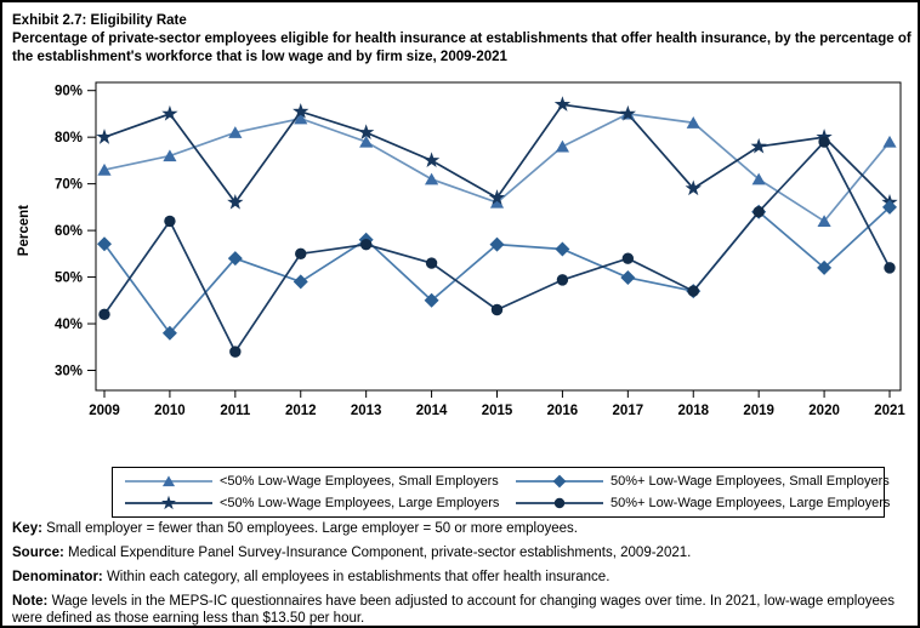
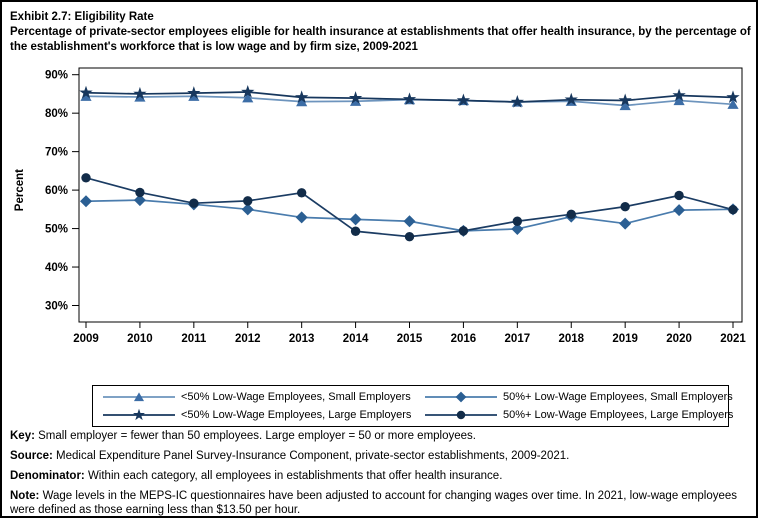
<50% Low-Wage Employees, Small Employers/2009: 73% -> 84%
<50% Low-Wage Employees, Large Employers/2009: 80% -> 85%
50%+ Low-Wage Employees, Large Employers/2009: 42% -> 63%
<50% Low-Wage Employees, Small Employers/2010: 76% -> 84%
50%+ Low-Wage Employees, Small Employers/2010: 38% -> 57%
50%+ Low-Wage Employees, Large Employers/2010: 62% -> 59%
<50% Low-Wage Employees, Small Employers/2011: 81% -> 84%
<50% Low-Wage Employees, Large Employers/2011: 66% -> 85%
50%+ Low-Wage Employees, Small Employers/2011: 54% -> 56%
50%+ Low-Wage Employees, Large Employers/2011: 34% -> 57%
50%+ Low-Wage Employees, Small Employers/2012: 49% -> 55%
50%+ Low-Wage Employees, Large Employers/2012: 55% -> 57%
<50% Low-Wage Employees, Small Employers/2013: 79% -> 83%
<50% Low-Wage Employees, Large Employers/2013: 81% -> 84%
50%+ Low-Wage Employees, Small Employers/2013: 58% -> 53%
50%+ Low-Wage Employees, Large Employers/2013: 57% -> 59%
<50% Low-Wage Employees, Small Employers/2014: 71% -> 83%
<50% Low-Wage Employees, Large Employers/2014: 75% -> 84%
50%+ Low-Wage Employees, Small Employers/2014: 45% -> 52%
50%+ Low-Wage Employees, Large Employers/2014: 53% -> 49%
<50% Low-Wage Employees, Small Employers/2015: 66% -> 84%
<50% Low-Wage Employees, Large Employers/2015: 67% -> 84%
50%+ Low-Wage Employees, Small Employers/2015: 57% -> 52%
50%+ Low-Wage Employees, Large Employers/2015: 43% -> 48%
<50% Low-Wage Employees, Small Employers/2016: 78% -> 83%
<50% Low-Wage Employees, Large Employers/2016: 87% -> 83%
50%+ Low-Wage Employees, Small Employers/2016: 56% -> 49%
<50% Low-Wage Employees, Small Employers/2017: 85% -> 83%
<50% Low-Wage Employees, Large Employers/2017: 85% -> 83%
50%+ Low-Wage Employees, Large Employers/2017: 54% -> 52%
<50% Low-Wage Employees, Large Employers/2018: 69% -> 84%
50%+ Low-Wage Employees, Small Employers/2018: 47% -> 53%
50%+ Low-Wage Employees, Large Employers/2018: 47% -> 54%
<50% Low-Wage Employees, Small Employers/2019: 71% -> 82%
<50% Low-Wage Employees, Large Employers/2019: 78% -> 83%
50%+ Low-Wage Employees, Small Employers/2019: 64% -> 51%
50%+ Low-Wage Employees, Large Employers/2019: 64% -> 56%
<50% Low-Wage Employees, Small Employers/2020: 62% -> 83%
<50% Low-Wage Employees, Large Employers/2020: 80% -> 85%
50%+ Low-Wage Employees, Small Employers/2020: 52% -> 55%
50%+ Low-Wage Employees, Large Employers/2020: 79% -> 59%
<50% Low-Wage Employees, Small Employers/2021: 79% -> 82%
<50% Low-Wage Employees, Large Employers/2021: 66% -> 84%
50%+ Low-Wage Employees, Small Employers/2021: 65% -> 55%
50%+ Low-Wage Employees, Large Employers/2021: 52% -> 55%
